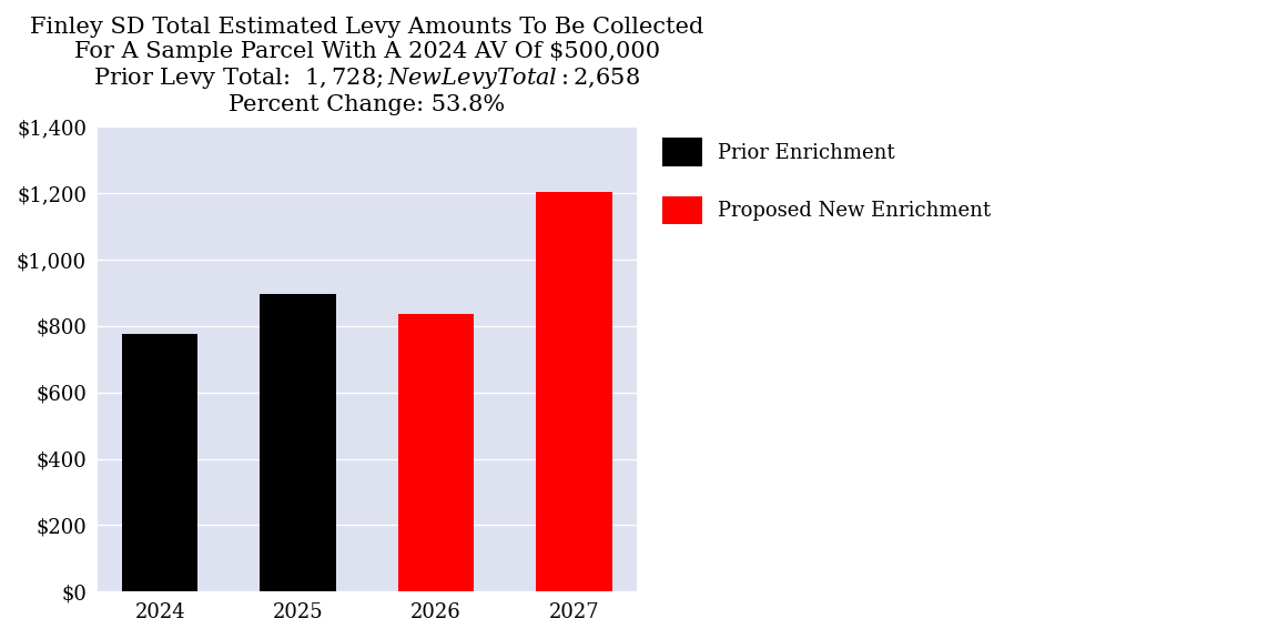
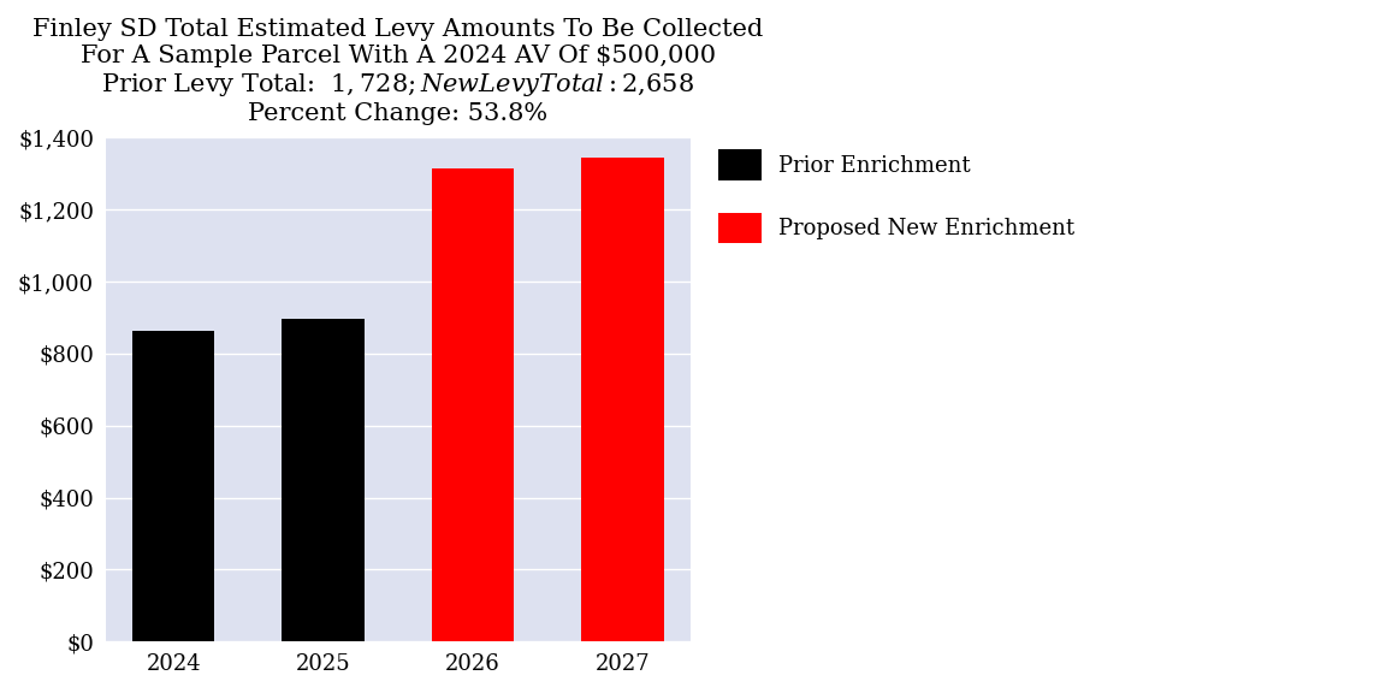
2024: $775 -> $864
2026: $835 -> $1,314
2027: $1,205 -> $1,344
